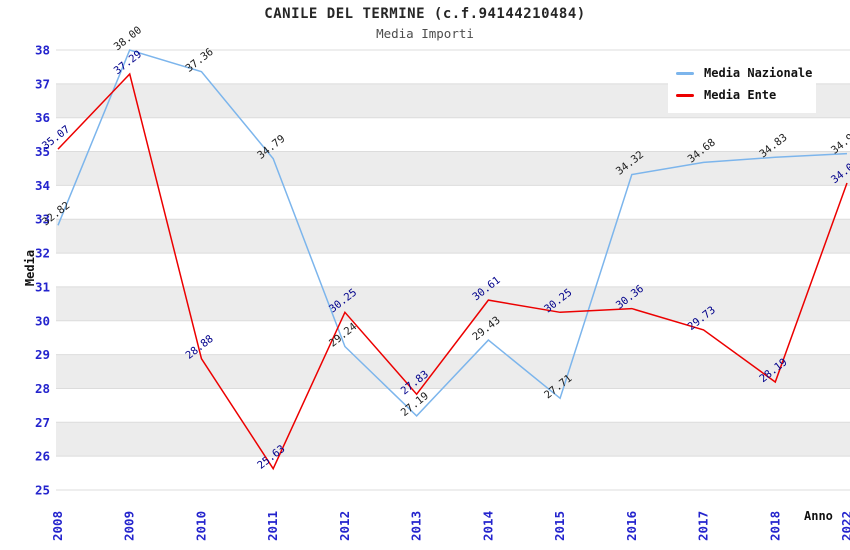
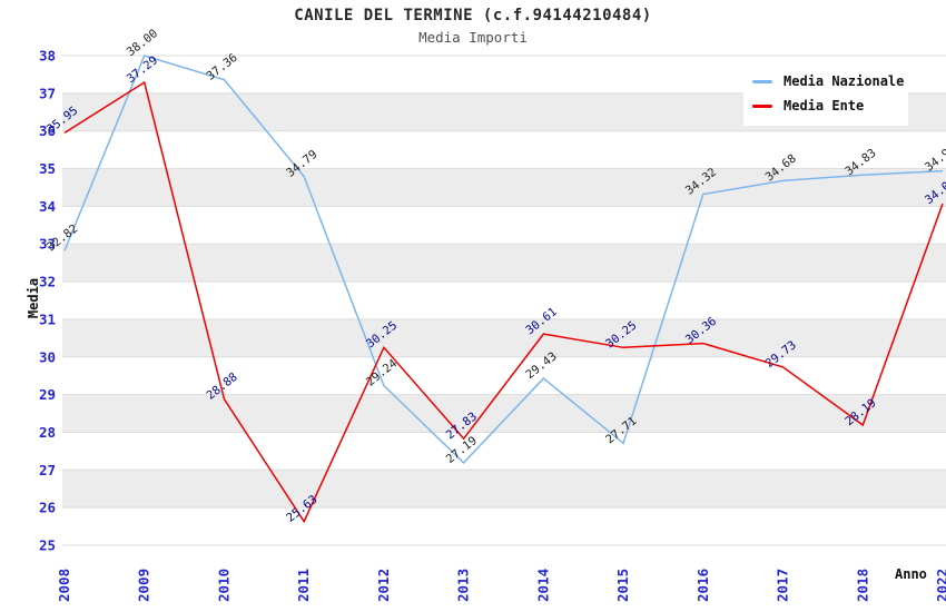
Media Ente/2008: 35.07 -> 35.95
